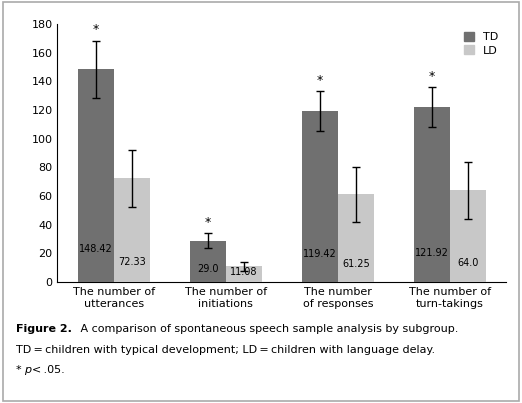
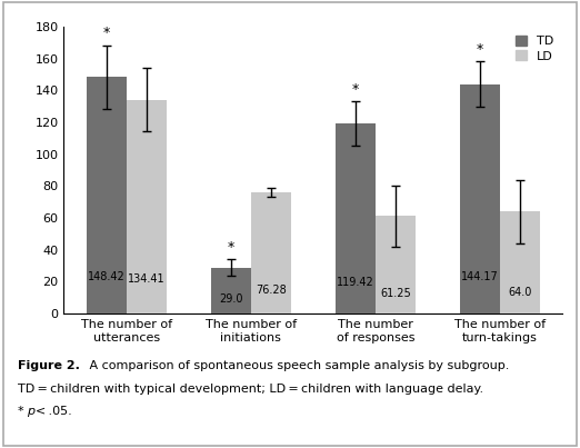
LD/The number of utterances: 72.33 -> 134.41
LD/The number of initiations: 11.08 -> 76.28
TD/The number of turn-takings: 121.92 -> 144.17
